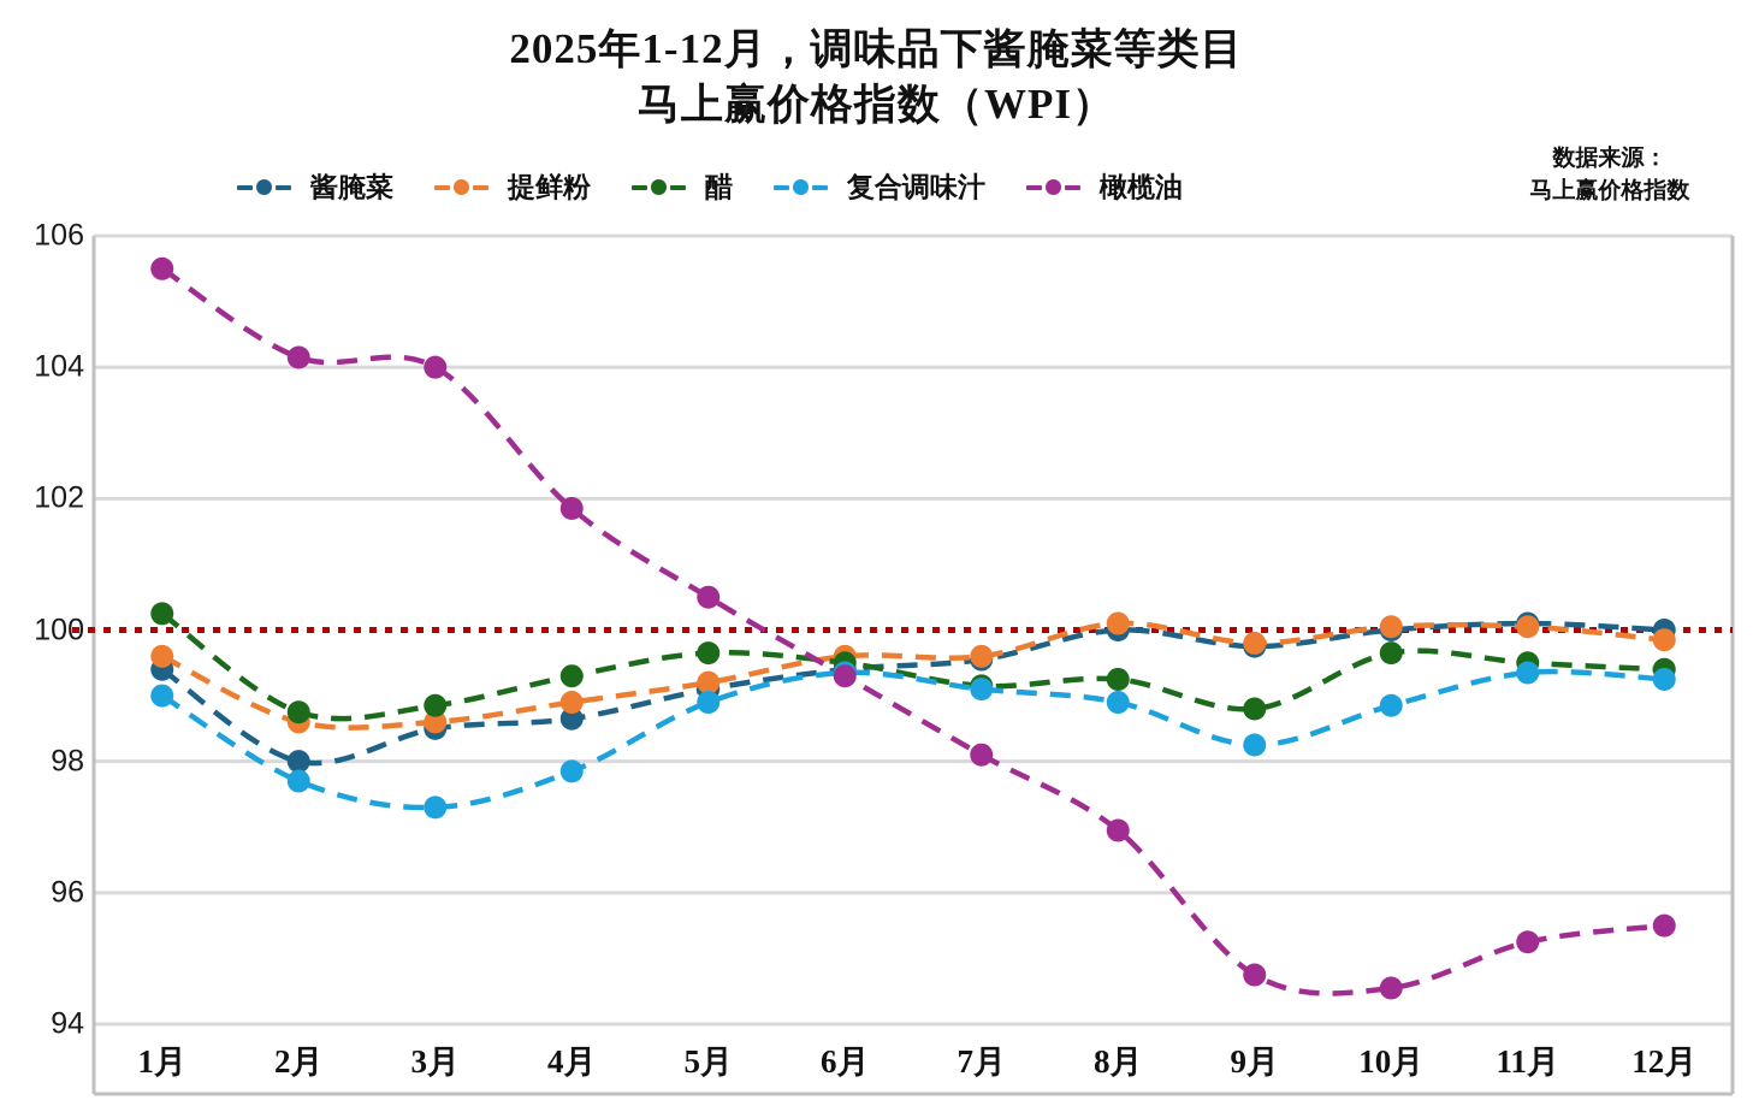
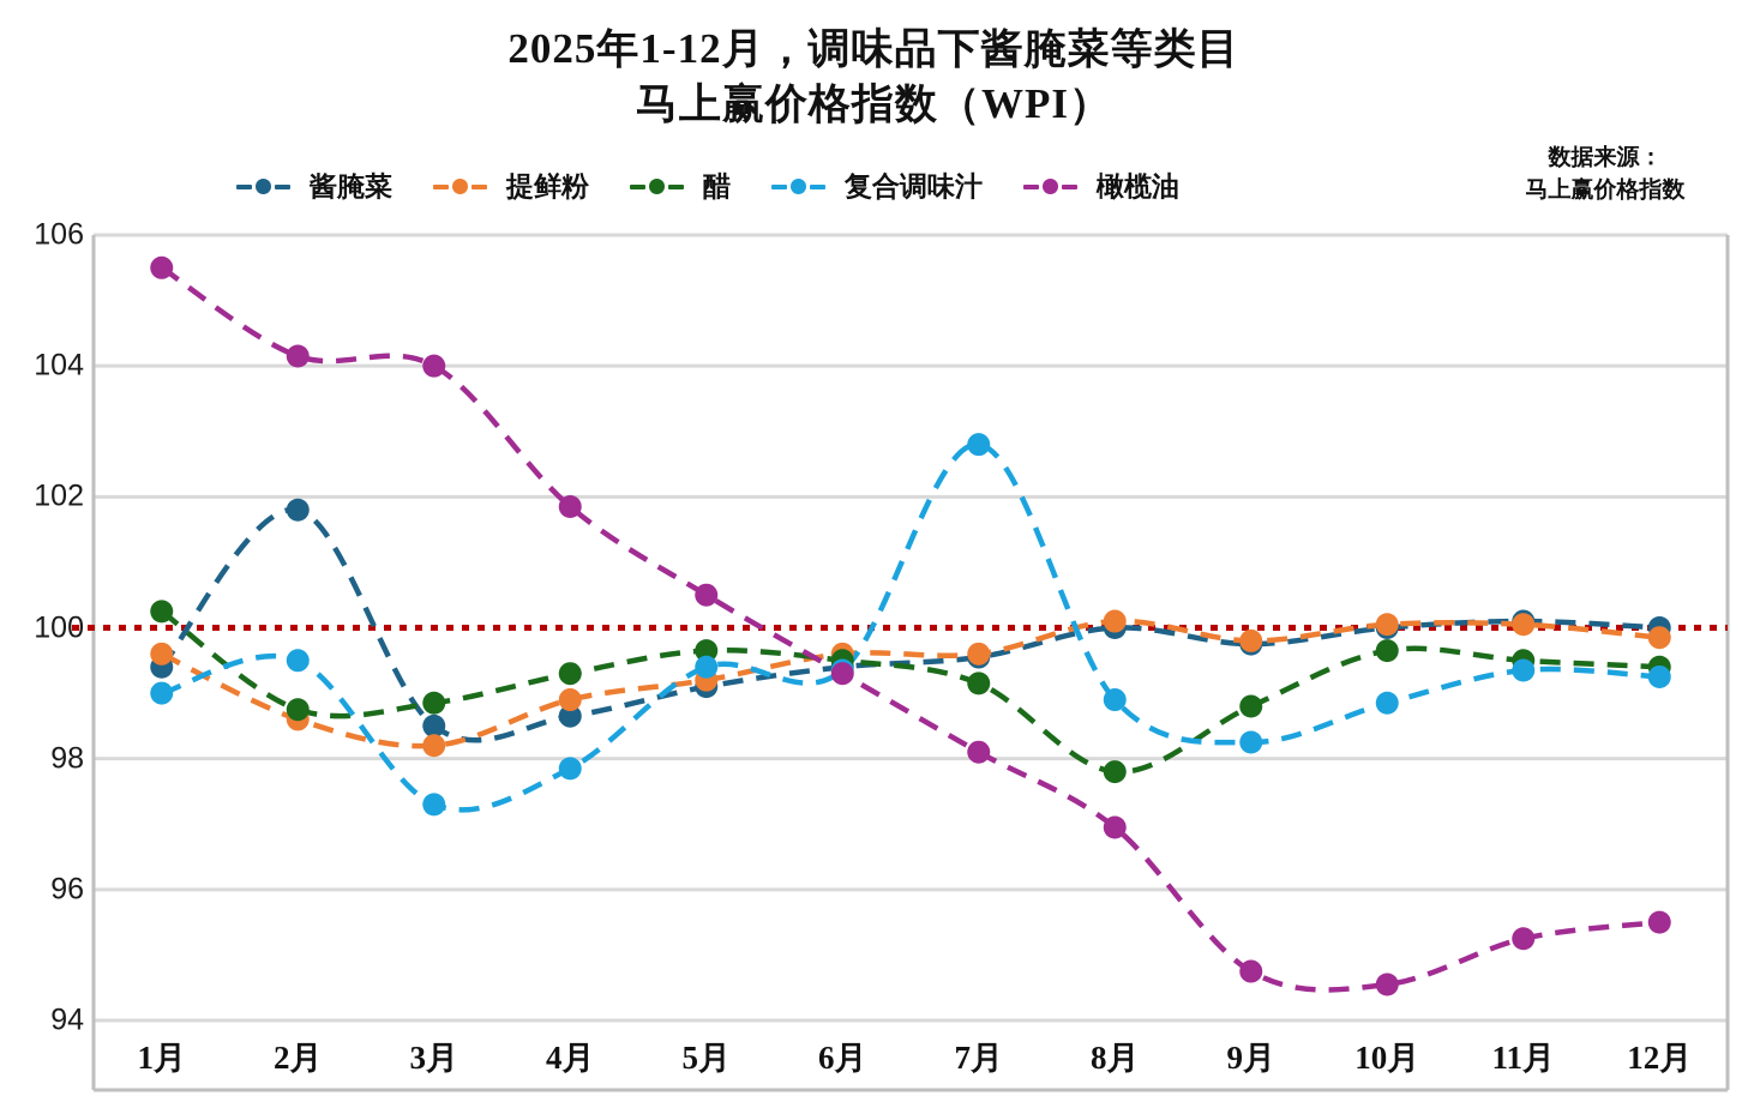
酱腌菜/2月: 98.0 -> 101.8
复合调味汁/2月: 97.7 -> 99.5
提鲜粉/3月: 98.6 -> 98.2
复合调味汁/5月: 98.9 -> 99.4
复合调味汁/7月: 99.1 -> 102.8
醋/8月: 99.2 -> 97.8
